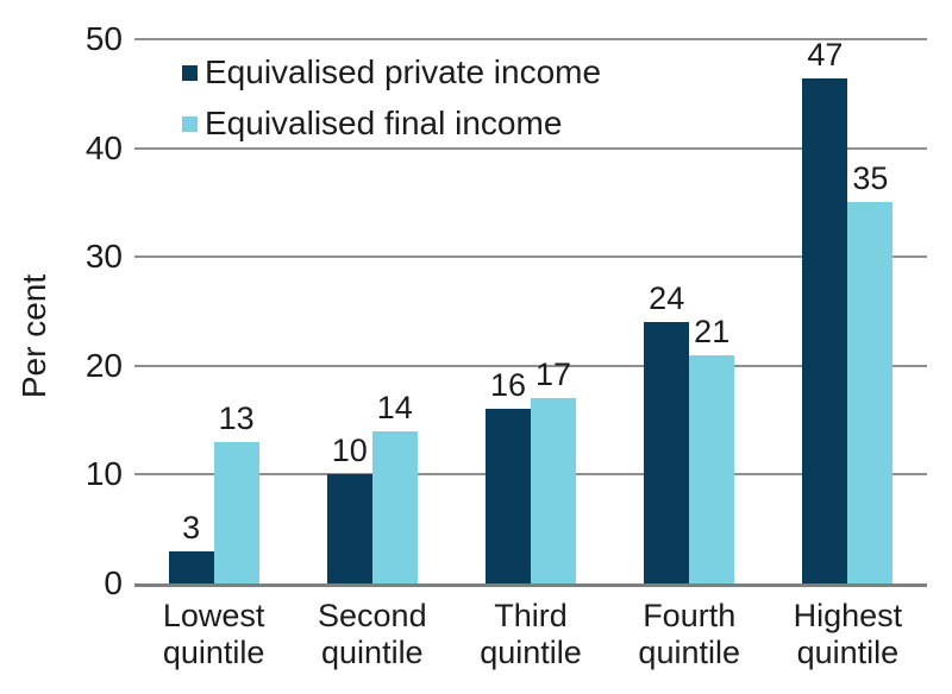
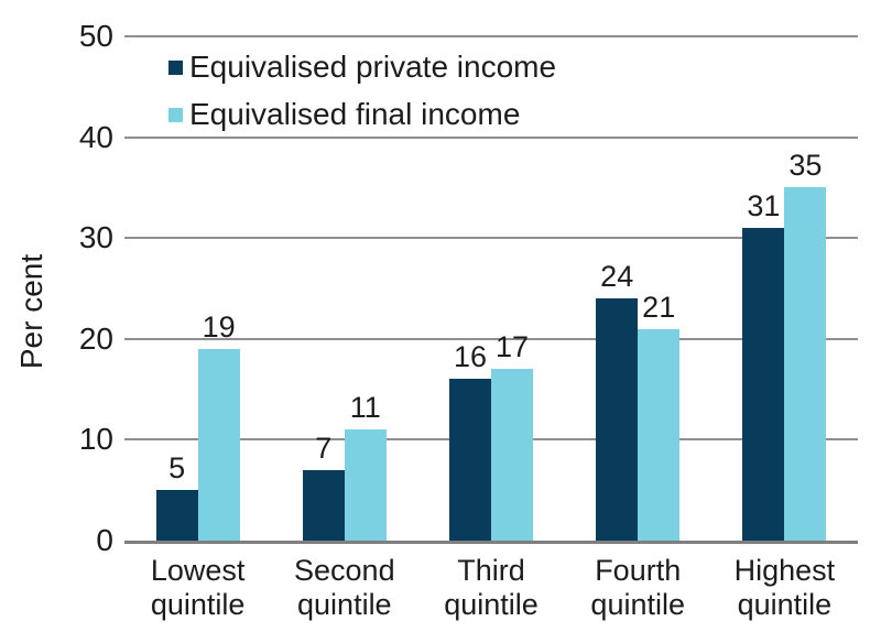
Equivalised private income/Lowest quintile: 3 -> 5
Equivalised final income/Lowest quintile: 13 -> 19
Equivalised private income/Second quintile: 10 -> 7
Equivalised final income/Second quintile: 14 -> 11
Equivalised private income/Highest quintile: 47 -> 31
